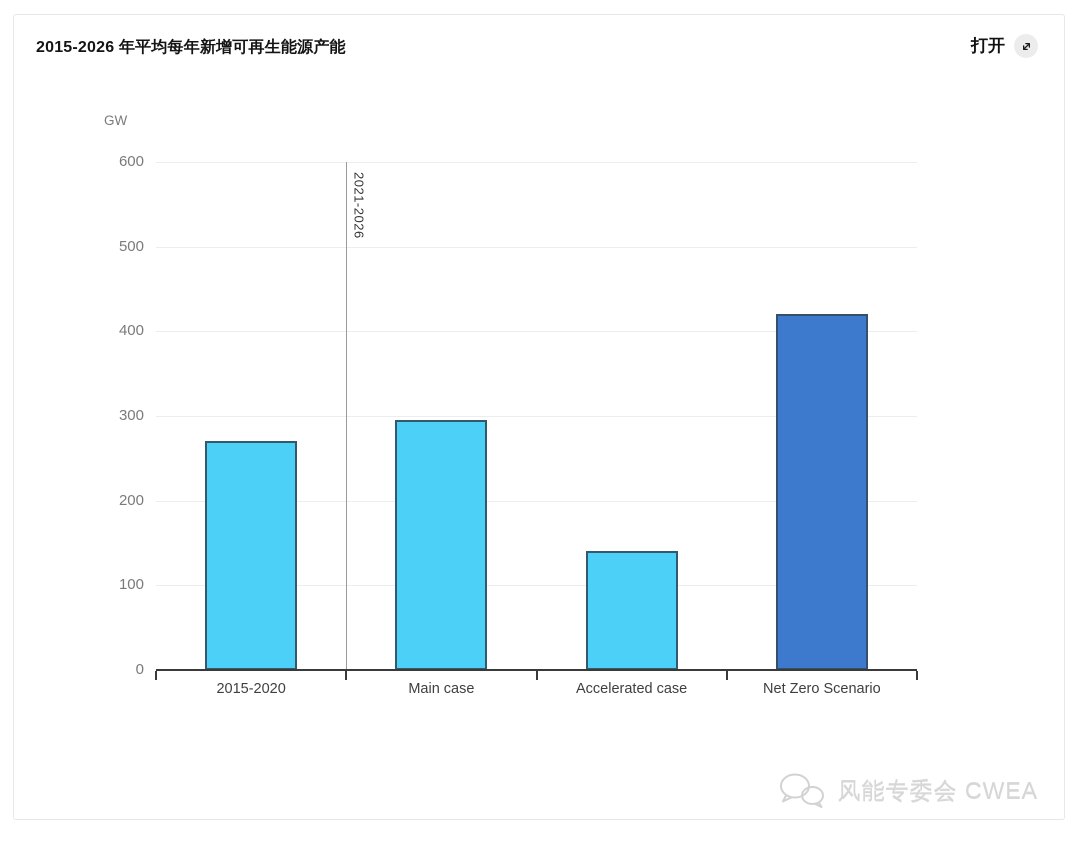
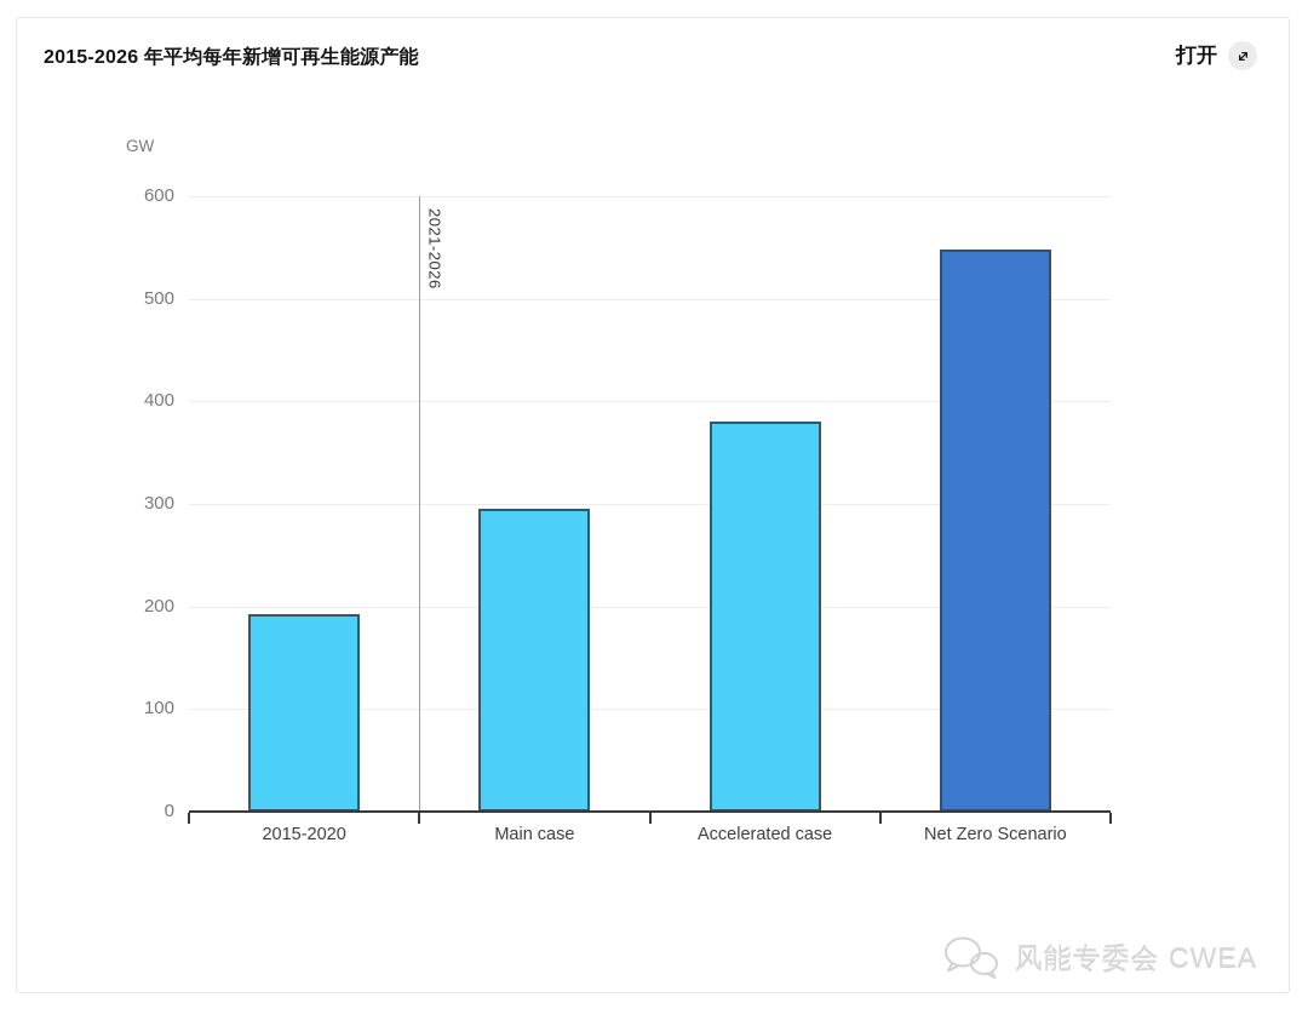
2015-2020: 270 -> 190
Accelerated case: 140 -> 380
Net Zero Scenario: 420 -> 550
